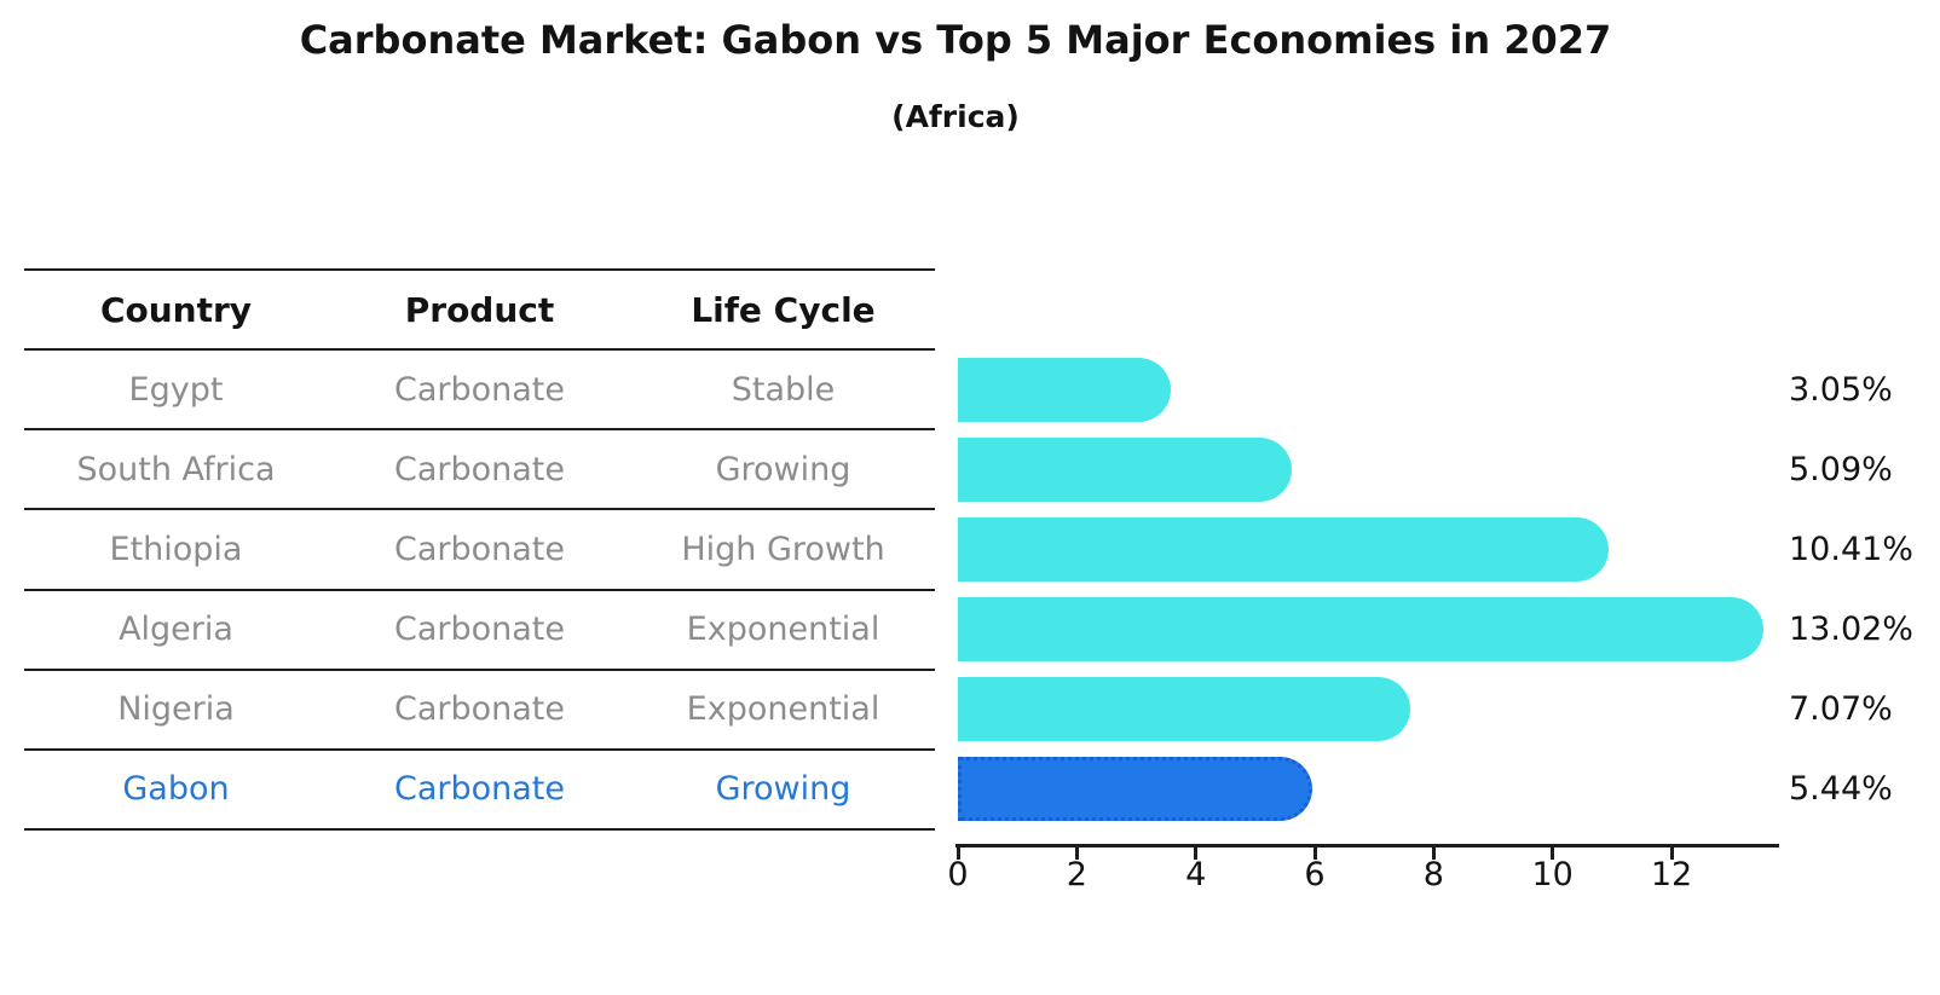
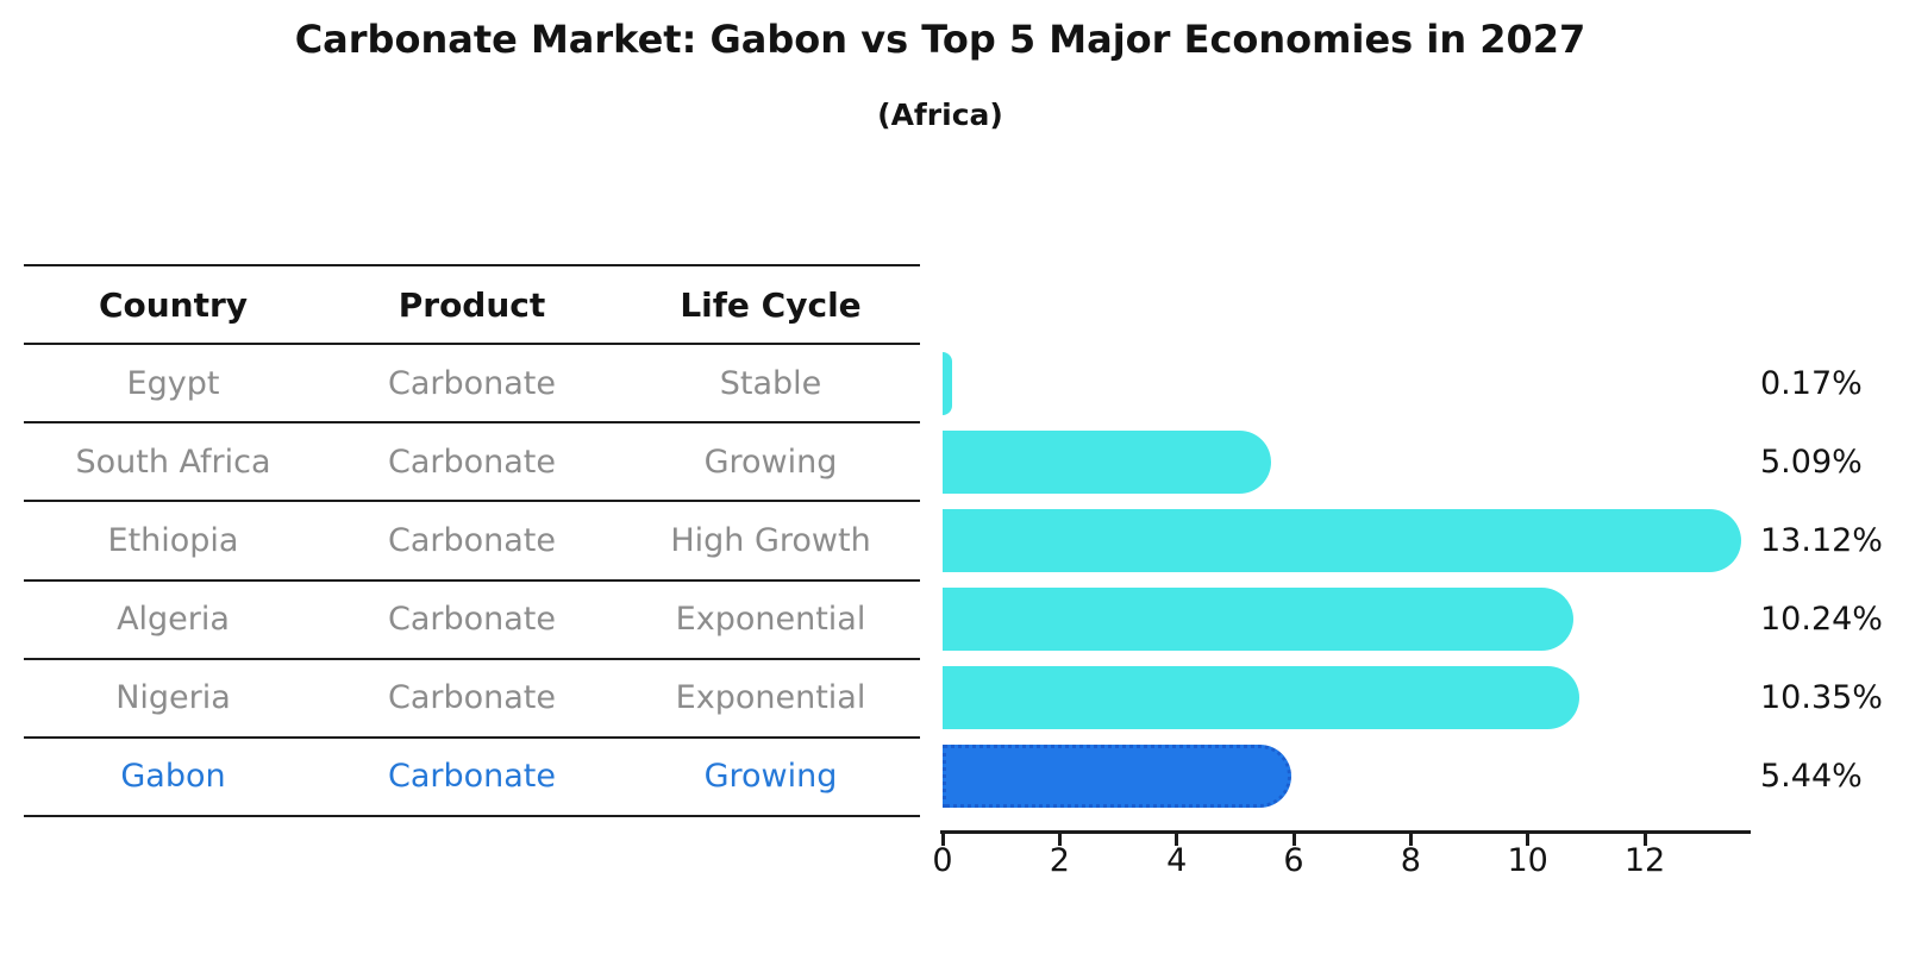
Egypt: 3.05% -> 0.17%
Ethiopia: 10.41% -> 13.12%
Algeria: 13.02% -> 10.24%
Nigeria: 7.07% -> 10.35%
